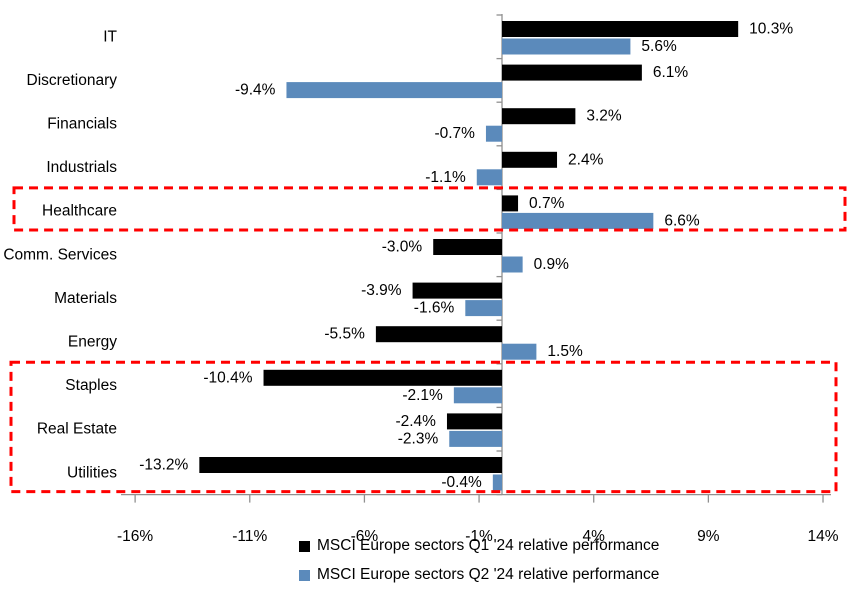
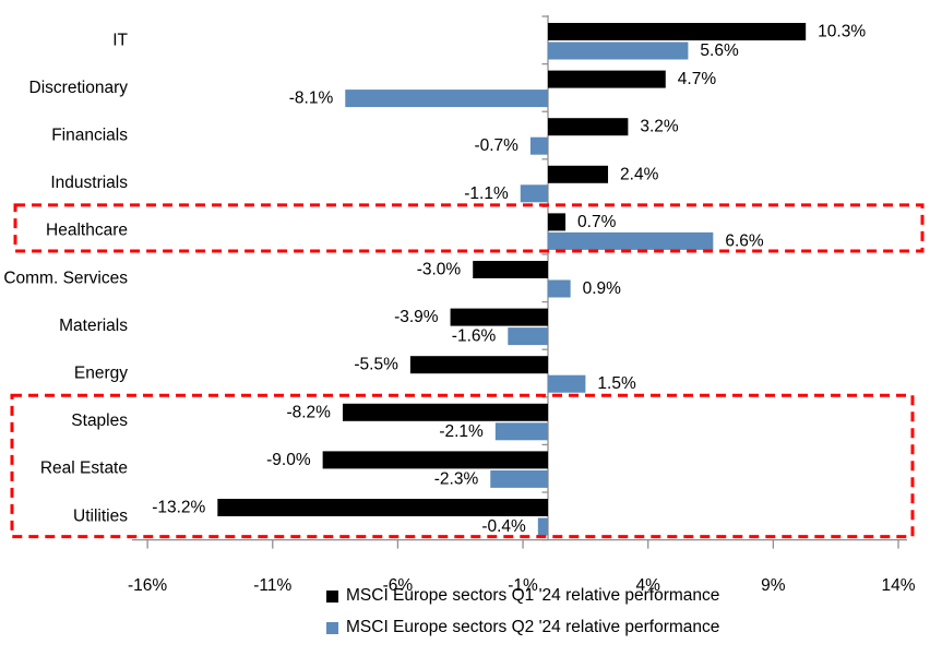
MSCI Europe sectors Q1 '24 relative performance/Discretionary: 6.1% -> 4.7%
MSCI Europe sectors Q2 '24 relative performance/Discretionary: -9.4% -> -8.1%
MSCI Europe sectors Q1 '24 relative performance/Staples: -10.4% -> -8.2%
MSCI Europe sectors Q1 '24 relative performance/Real Estate: -2.4% -> -9.0%
